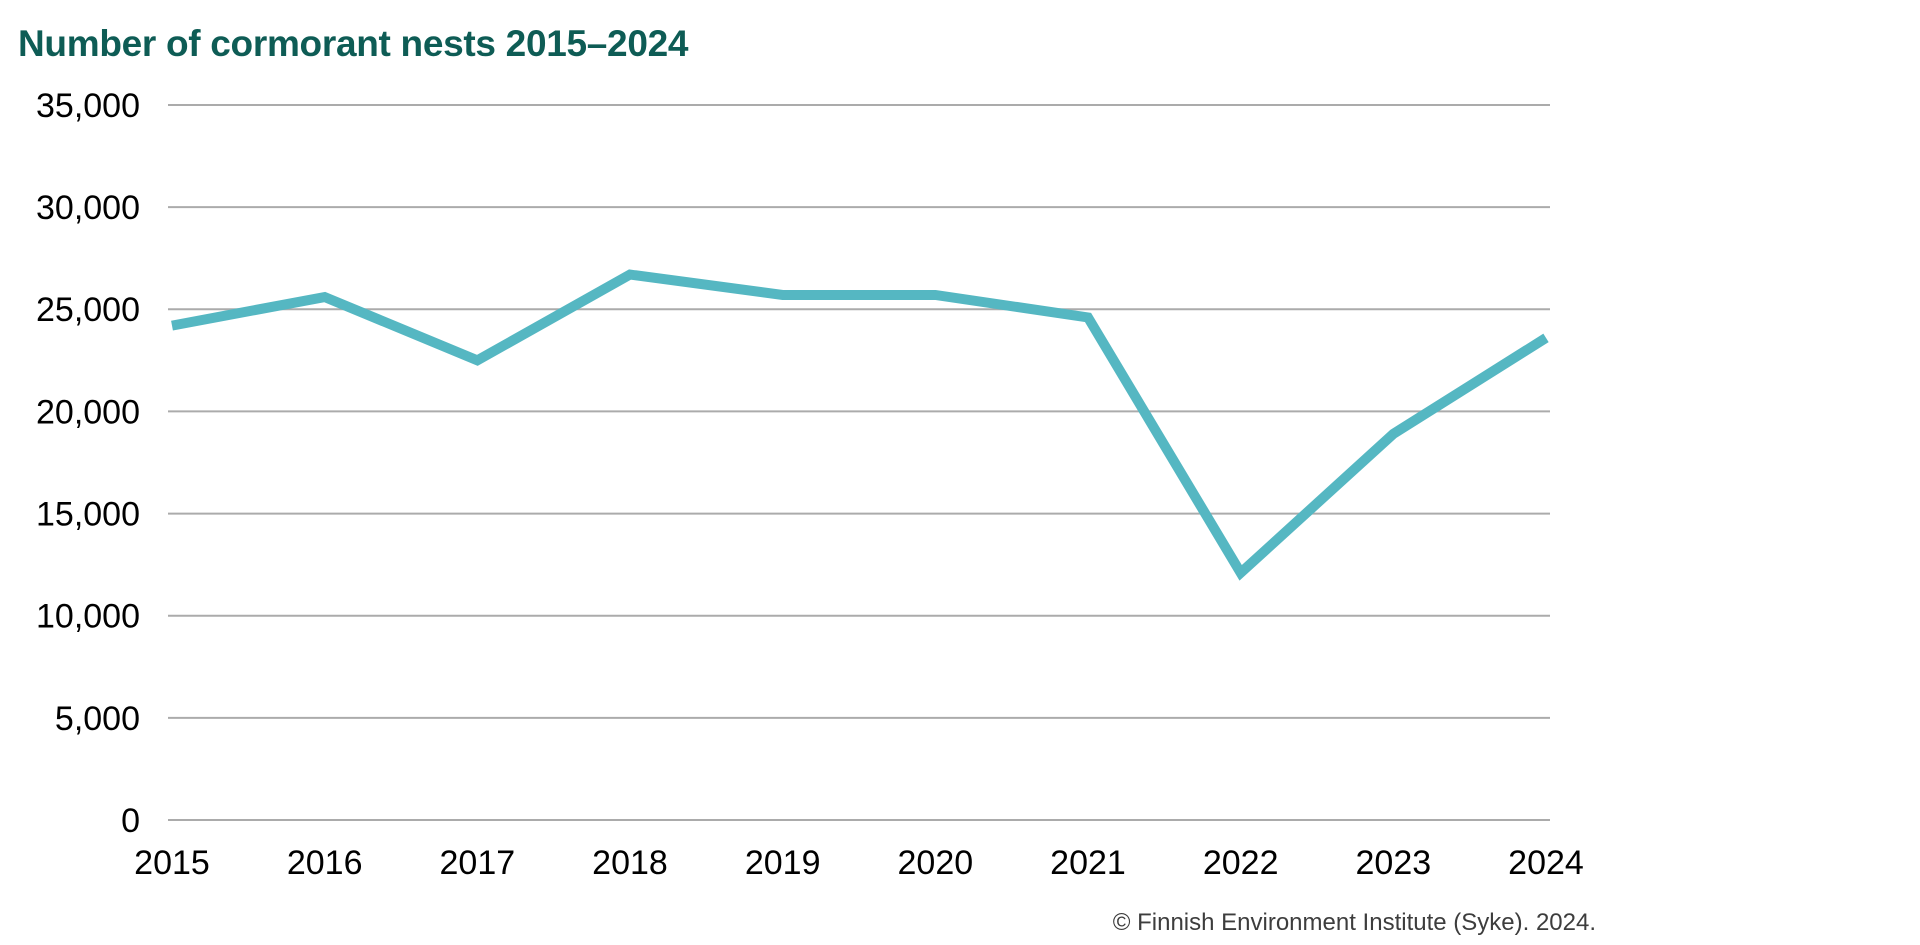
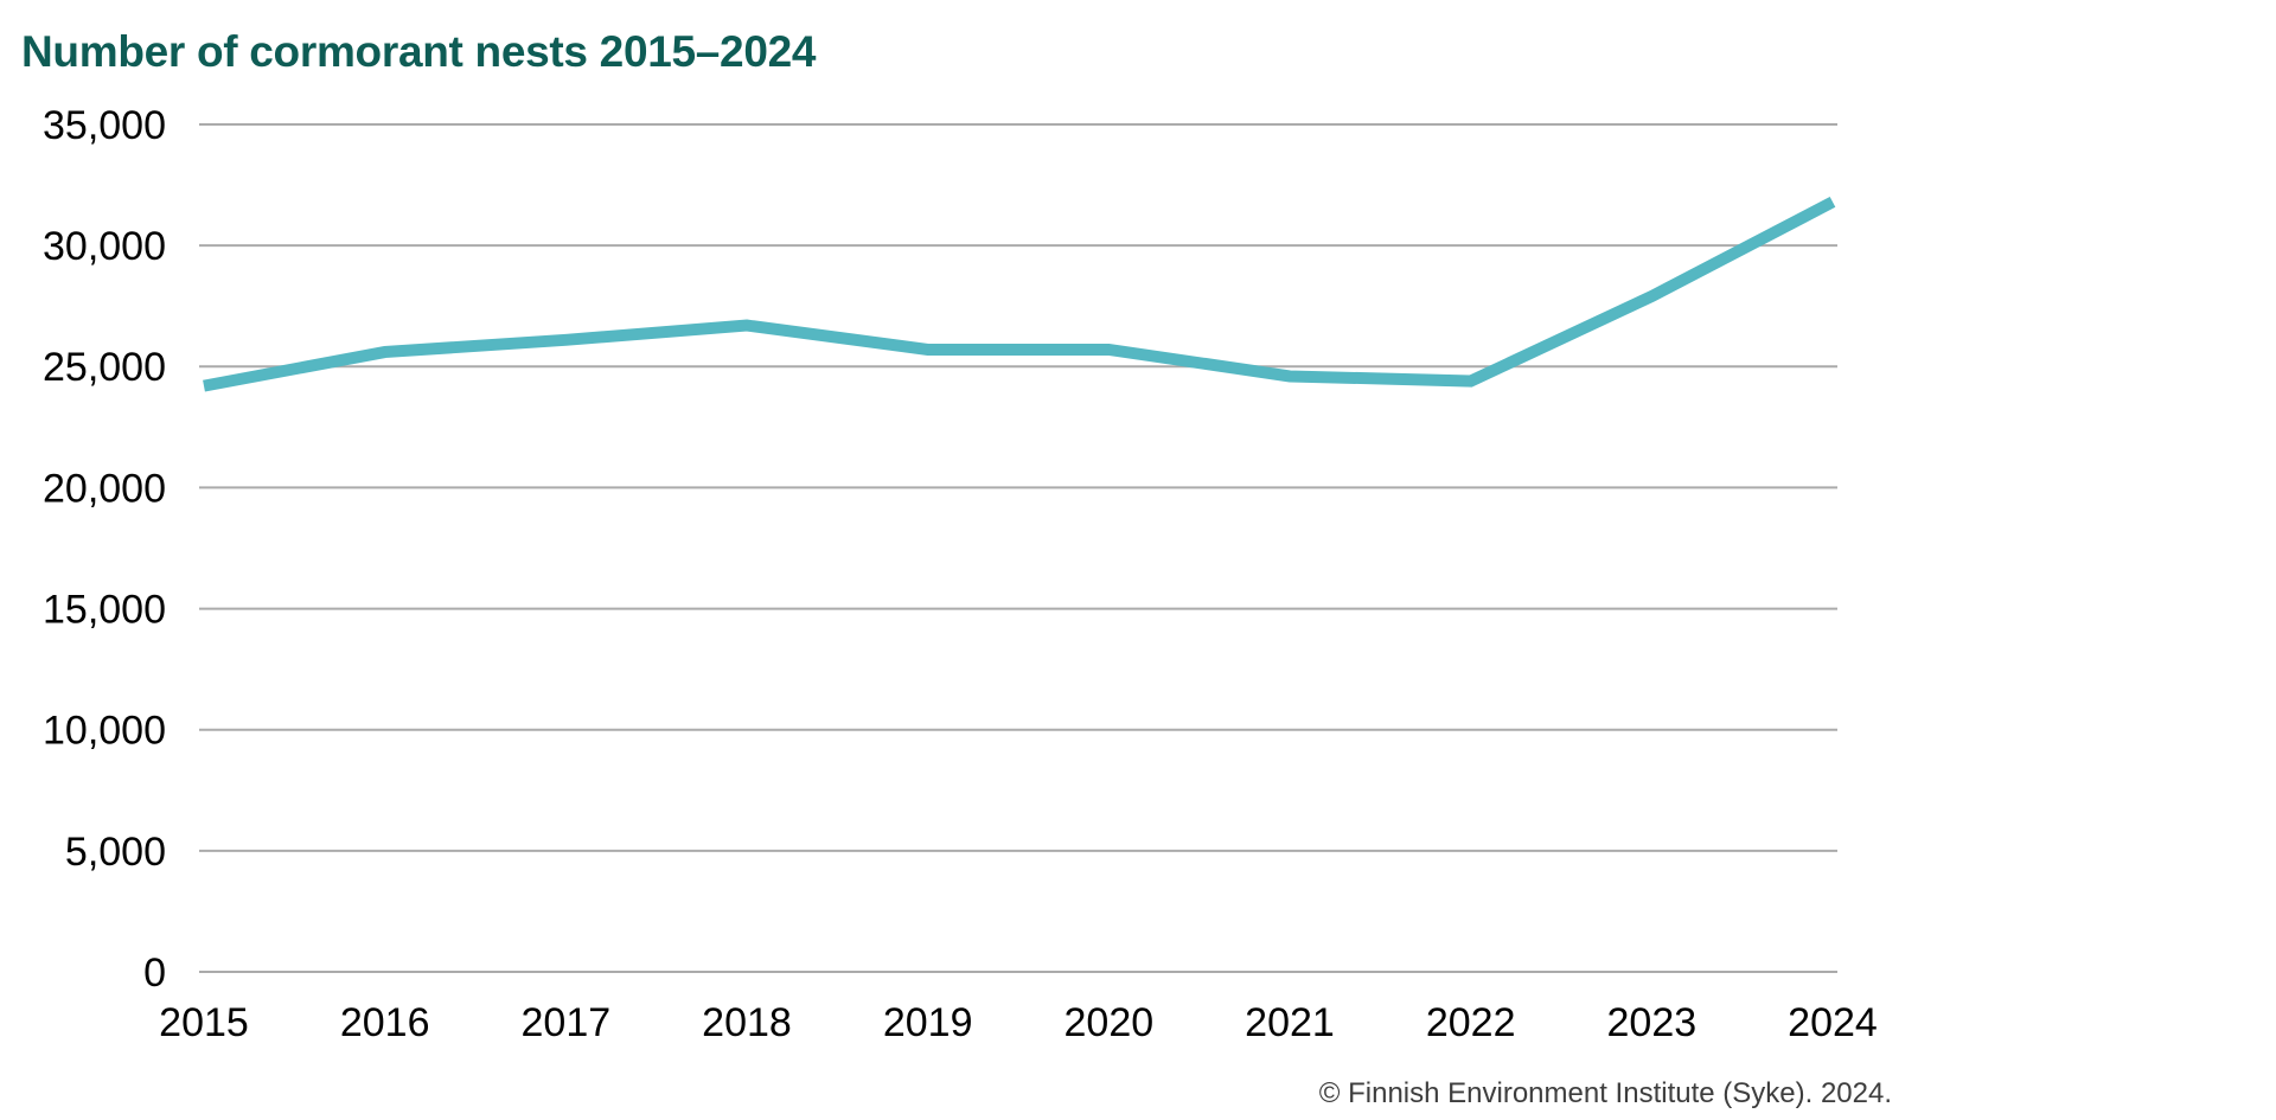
2017: 22500 -> 26100
2022: 12100 -> 24400
2023: 18900 -> 27900
2024: 23600 -> 31800
